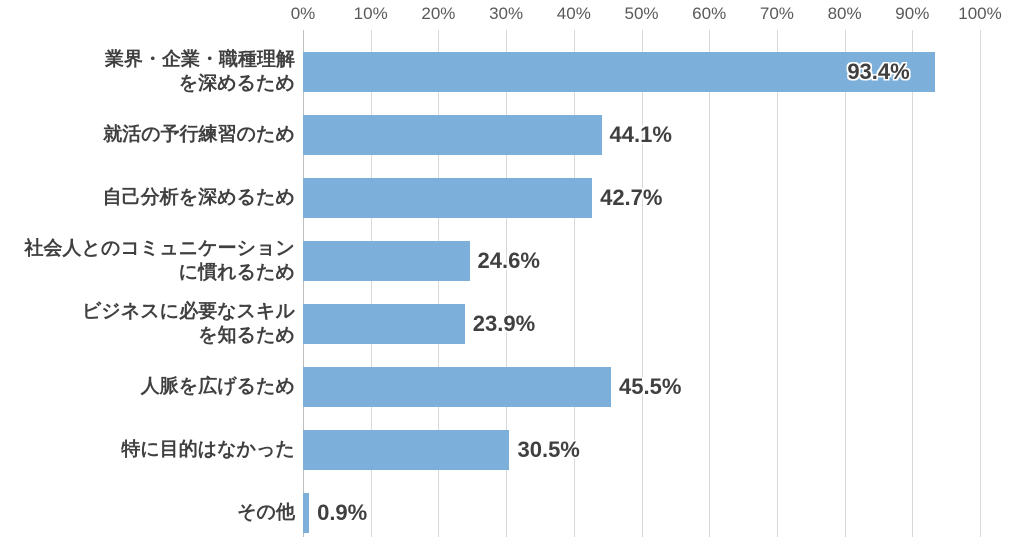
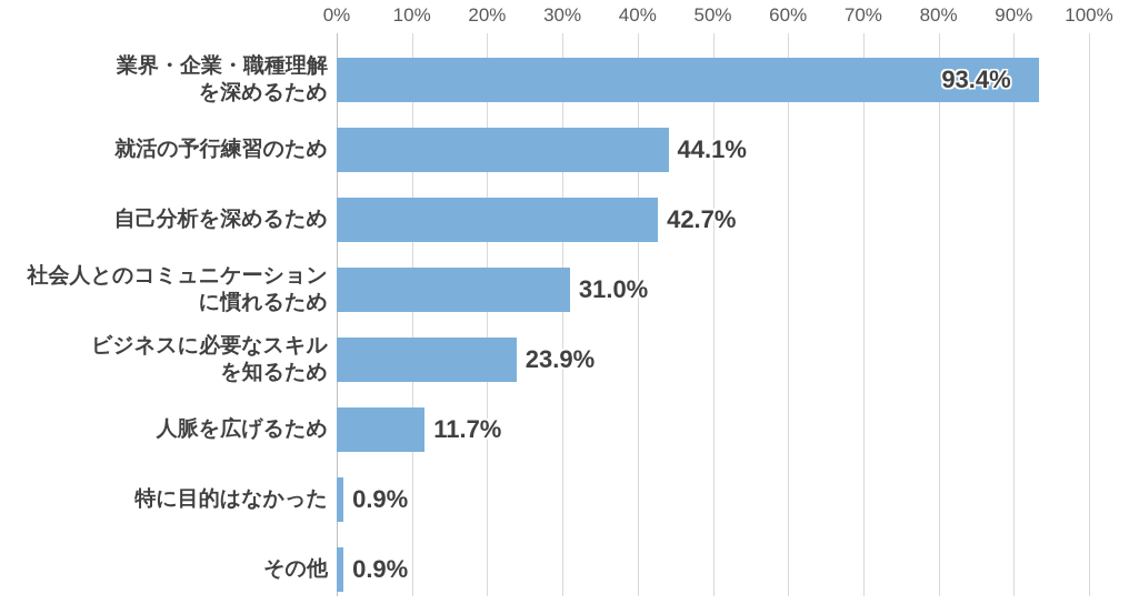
社会人とのコミュニケーションに慣れるため: 24.6% -> 31.0%
人脈を広げるため: 45.5% -> 11.7%
特に目的はなかった: 30.5% -> 0.9%
